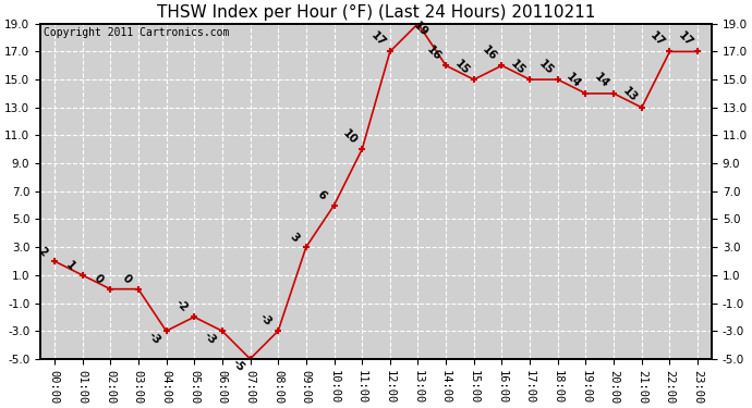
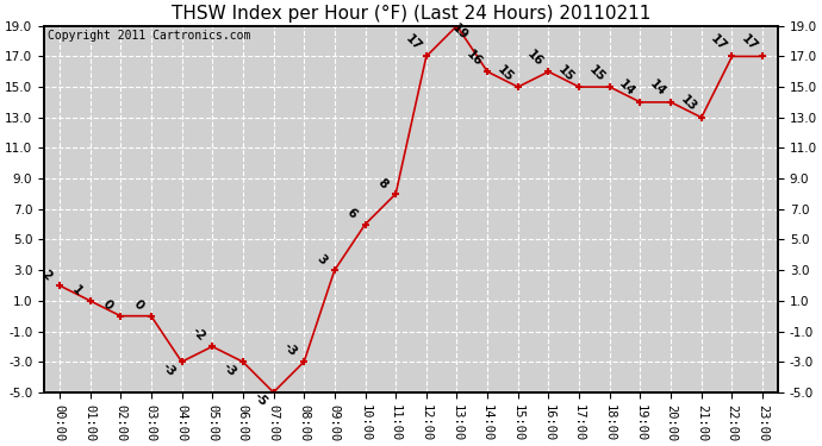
11:00: 10 -> 8
